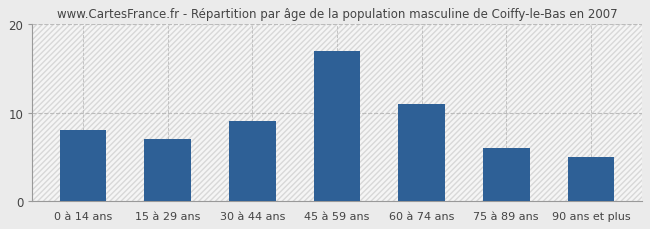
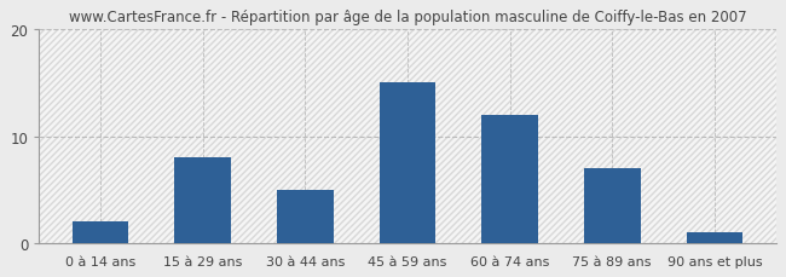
0 à 14 ans: 8 -> 2
15 à 29 ans: 7 -> 8
30 à 44 ans: 9 -> 5
45 à 59 ans: 17 -> 15
60 à 74 ans: 11 -> 12
75 à 89 ans: 6 -> 7
90 ans et plus: 5 -> 1
